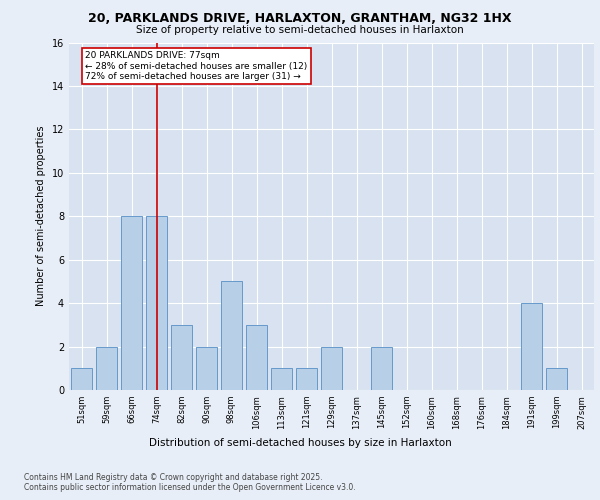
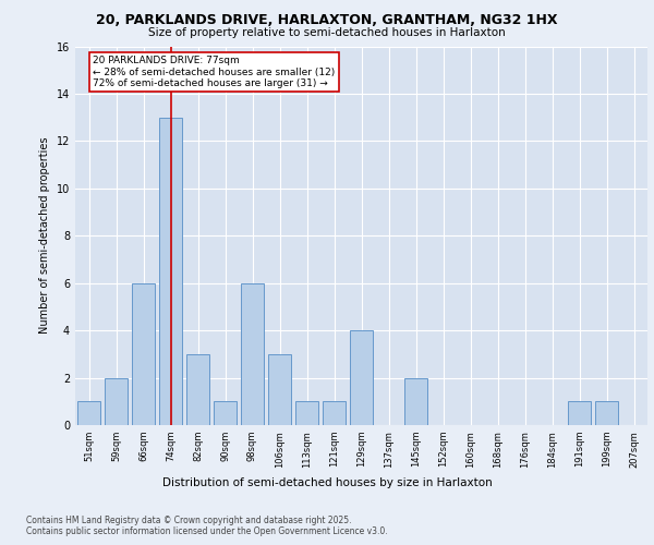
66sqm: 8 -> 6
74sqm: 8 -> 13
90sqm: 2 -> 1
98sqm: 5 -> 6
129sqm: 2 -> 4
191sqm: 4 -> 1
